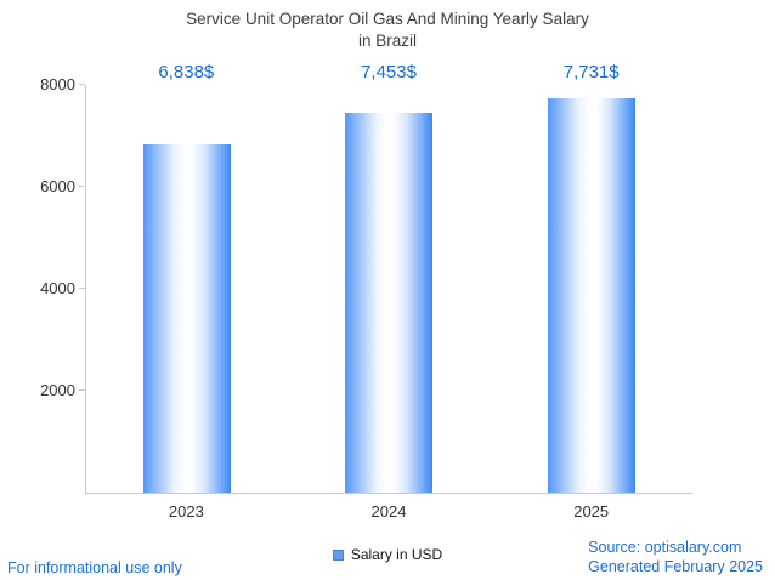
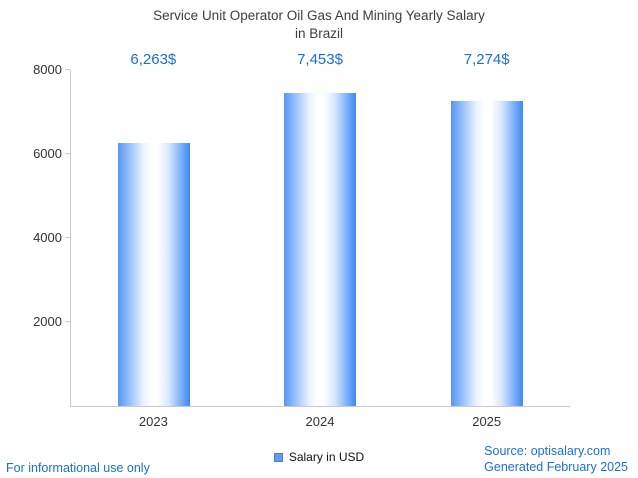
2023: 6,838 -> 6,263
2025: 7,731 -> 7,274
